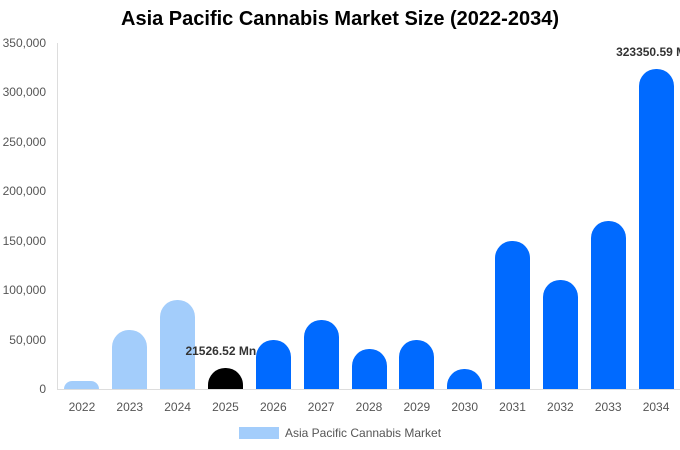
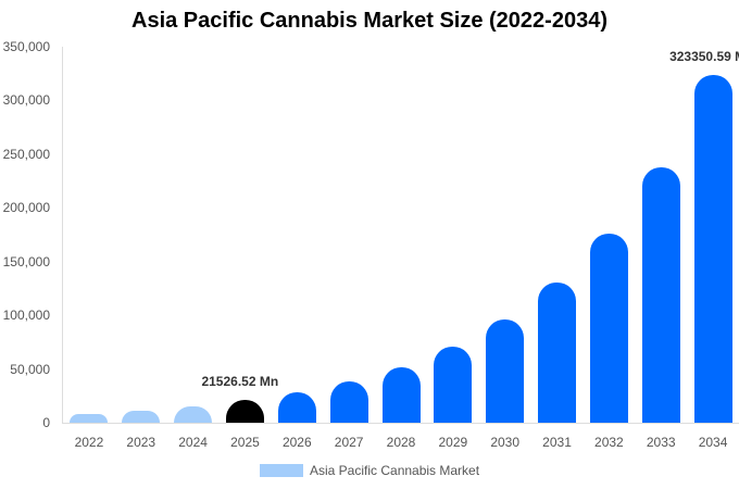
2023: 60000 -> 10000
2024: 90000 -> 20000
2026: 50000 -> 30000
2027: 70000 -> 40000
2028: 40000 -> 50000
2029: 50000 -> 70000
2030: 20000 -> 100000
2031: 150000 -> 130000
2032: 110000 -> 180000
2033: 170000 -> 240000
